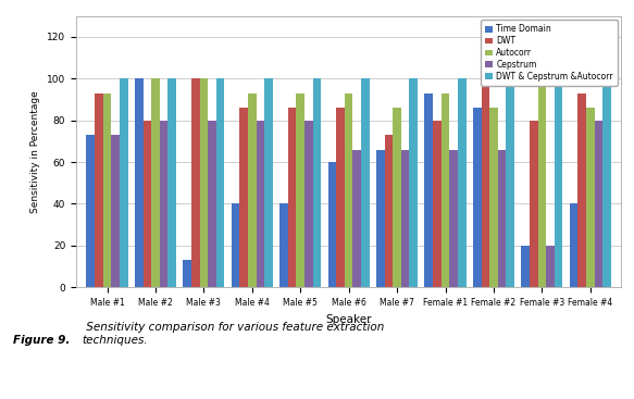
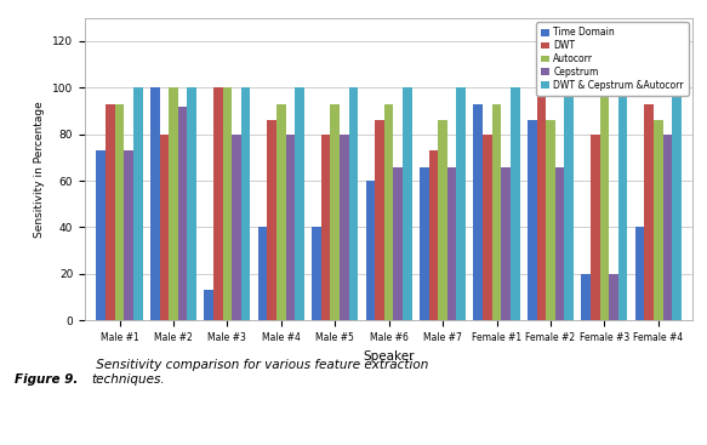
Cepstrum/Male #2: 80 -> 92
DWT/Male #5: 86 -> 80
